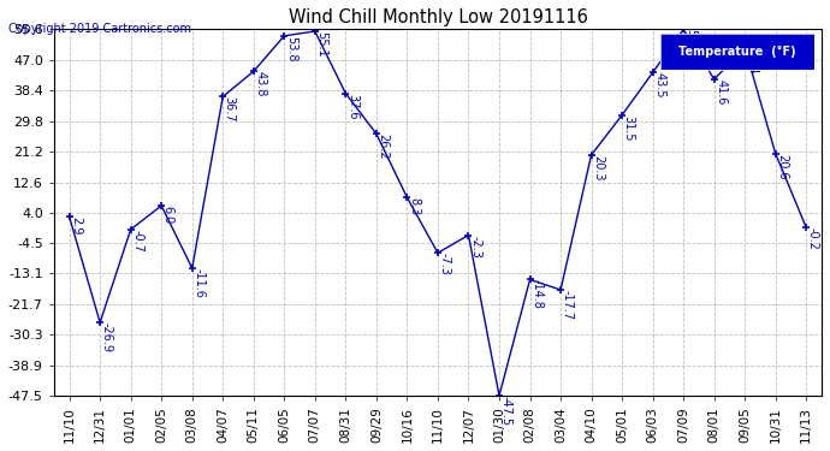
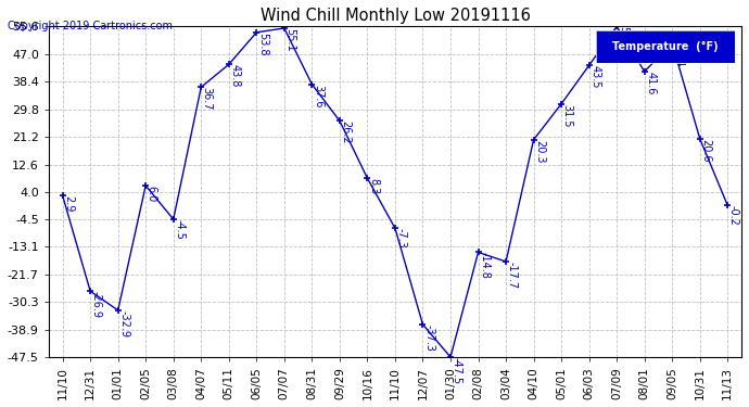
01/01: -0.7 -> -32.9
03/08: -11.6 -> -4.5
12/07: -2.3 -> -37.3
